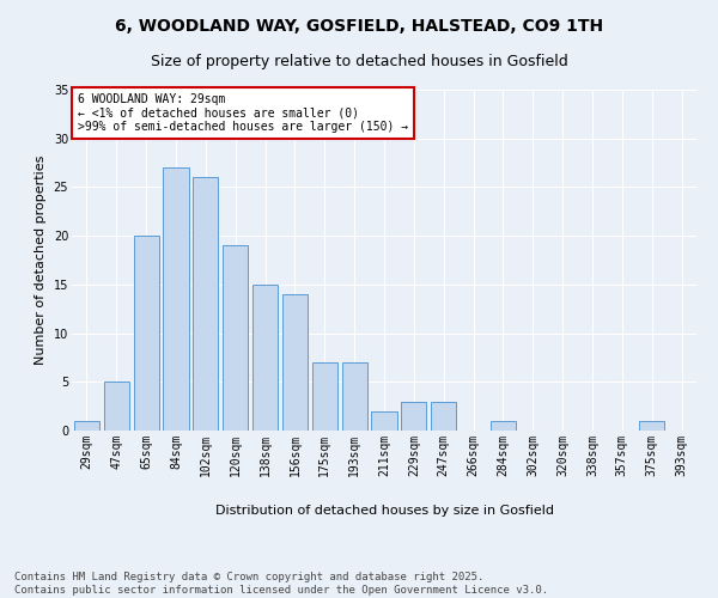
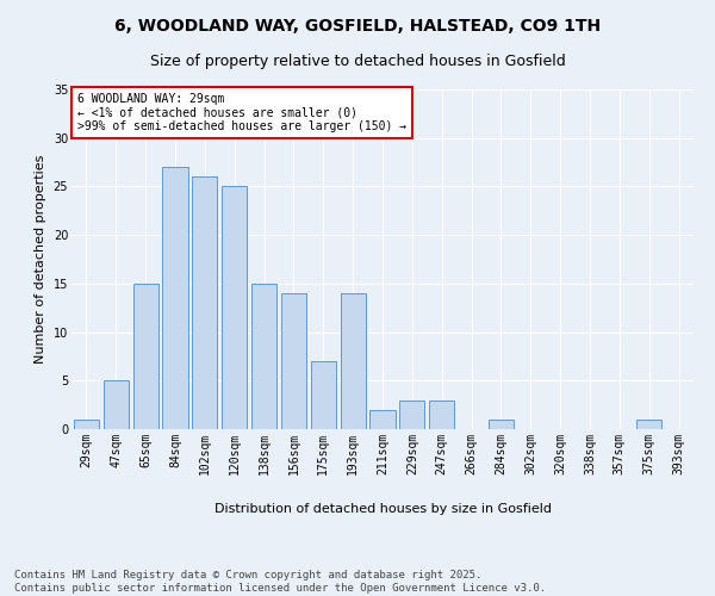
65sqm: 20 -> 15
120sqm: 19 -> 25
193sqm: 7 -> 14
